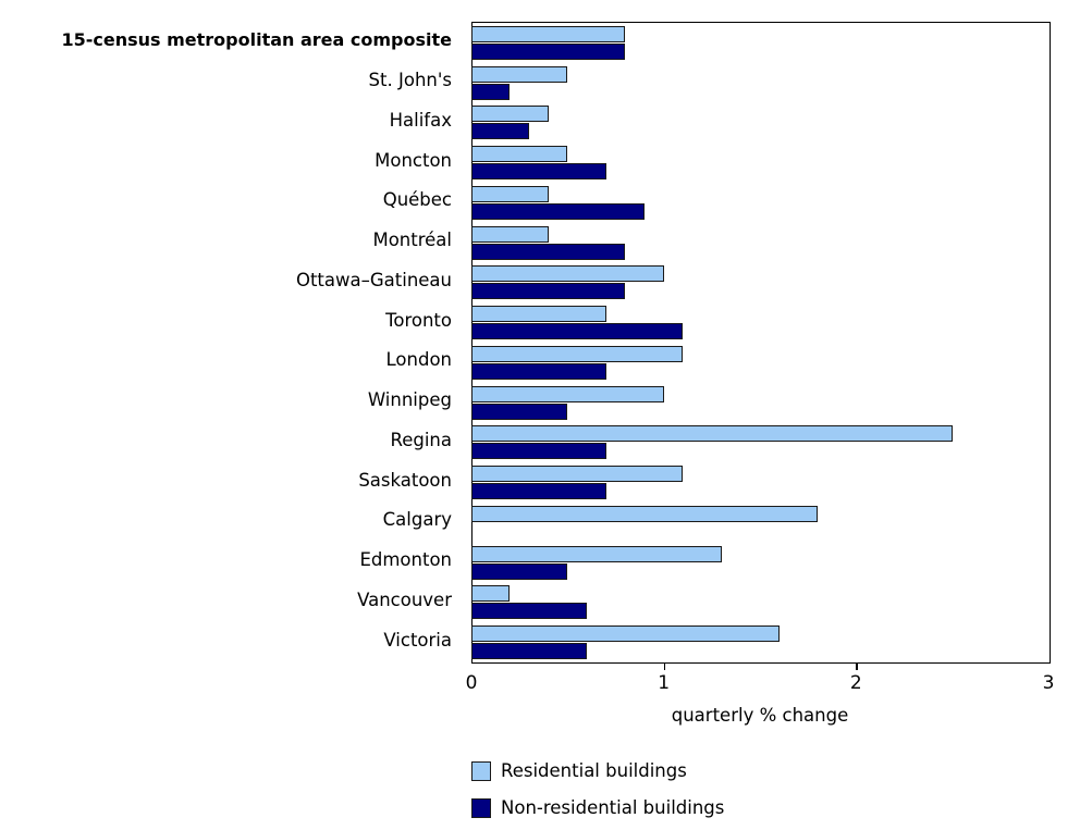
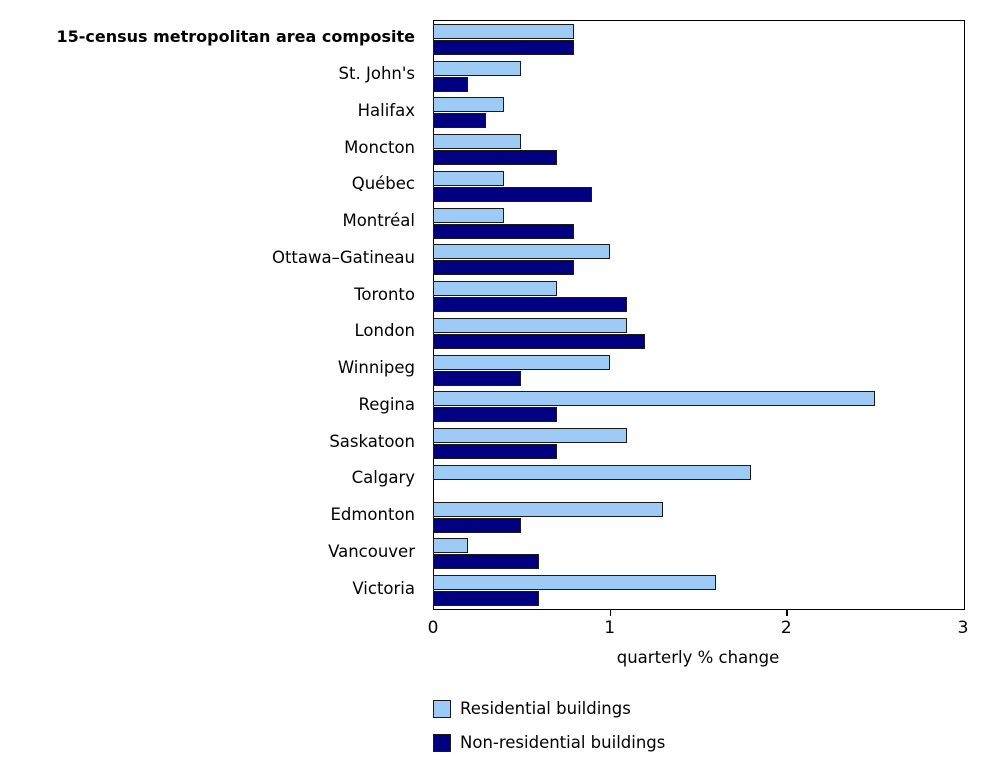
Non-residential buildings/London: 0.7 -> 1.2
